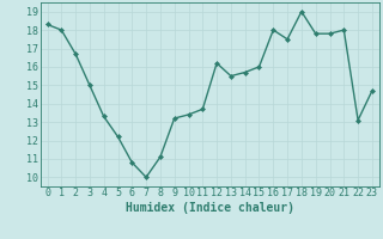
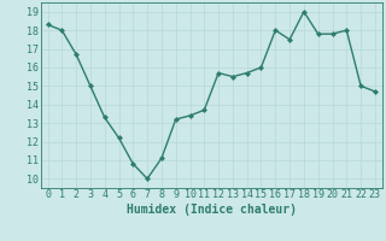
12: 16.2 -> 15.7
22: 13.1 -> 15.0
